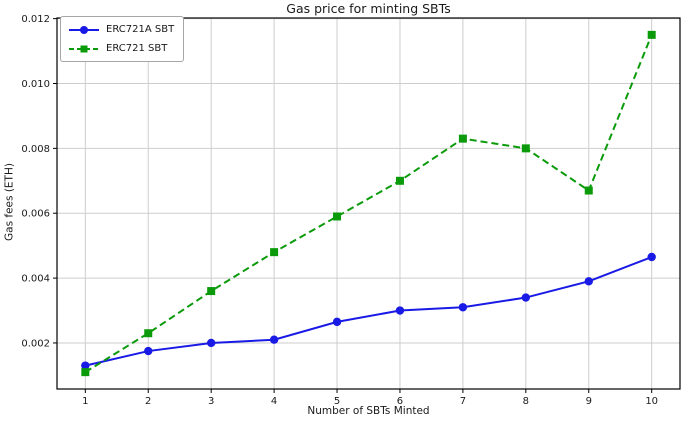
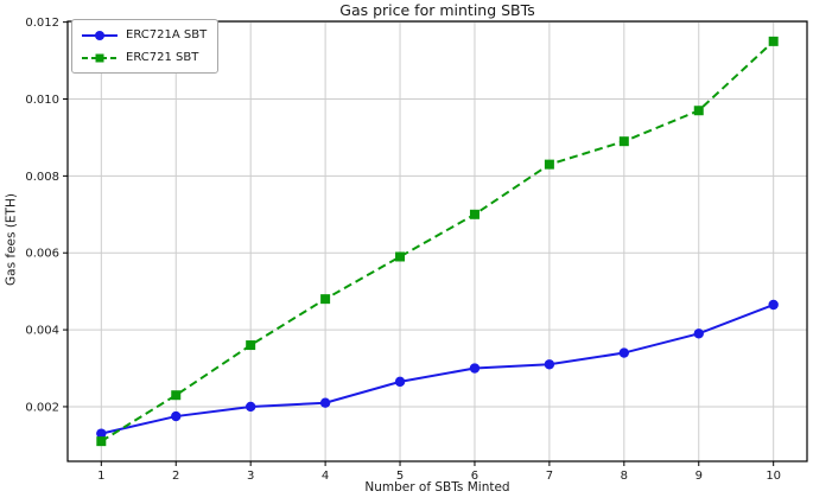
ERC721 SBT/8: 0.0080 -> 0.0089
ERC721 SBT/9: 0.0067 -> 0.0097
